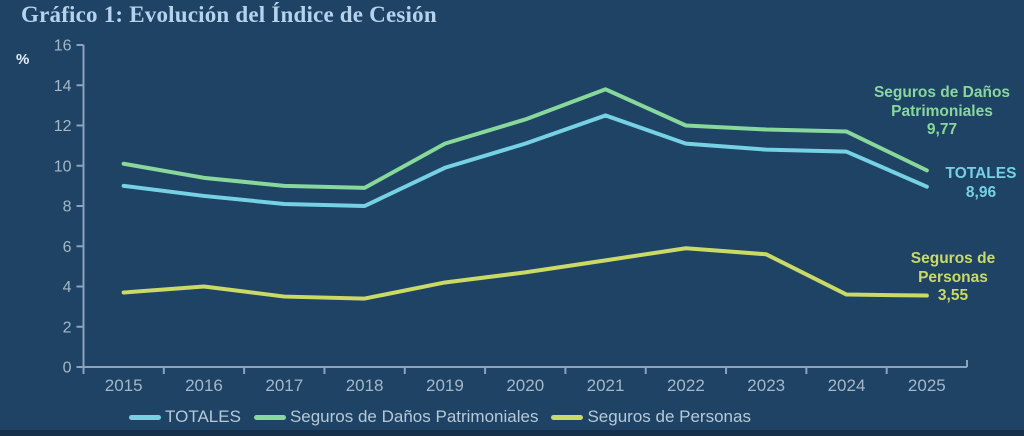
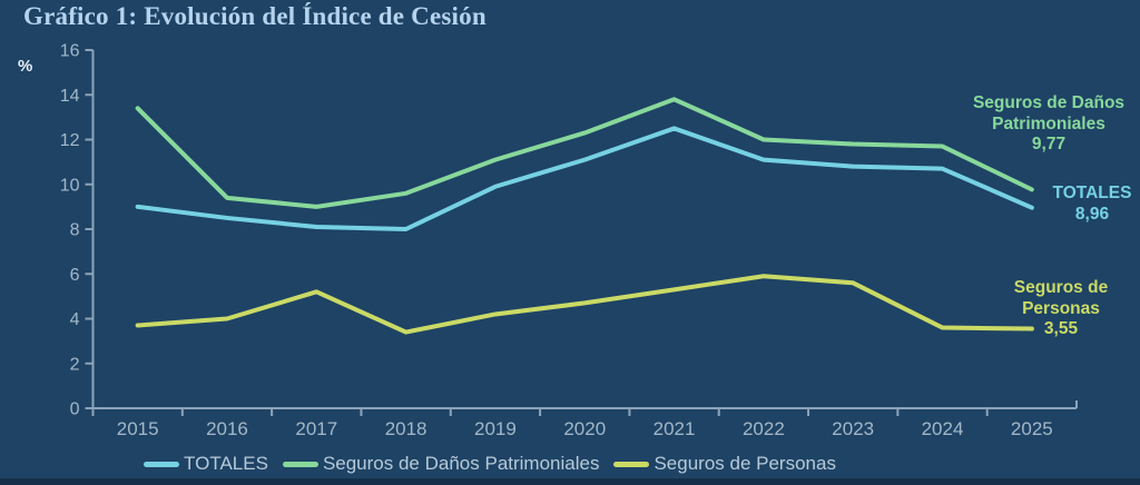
Seguros de Daños Patrimoniales/2015: 10.1 -> 13.4
Seguros de Personas/2017: 3.5 -> 5.2
Seguros de Daños Patrimoniales/2018: 8.9 -> 9.6
